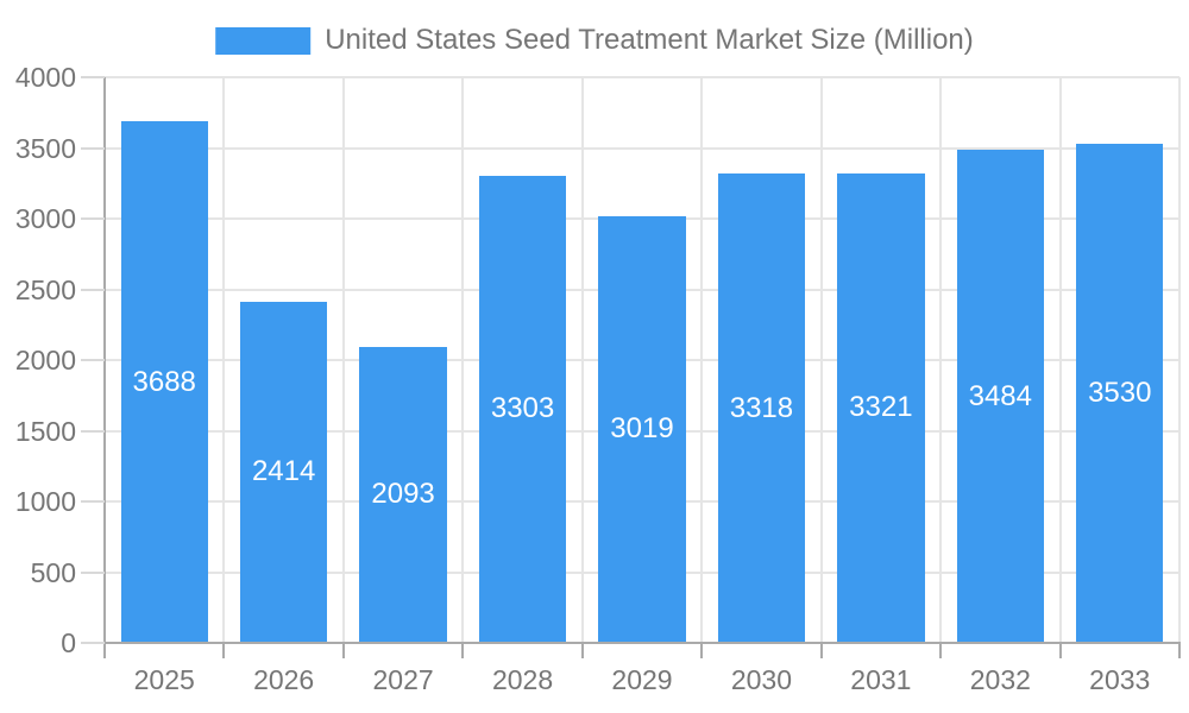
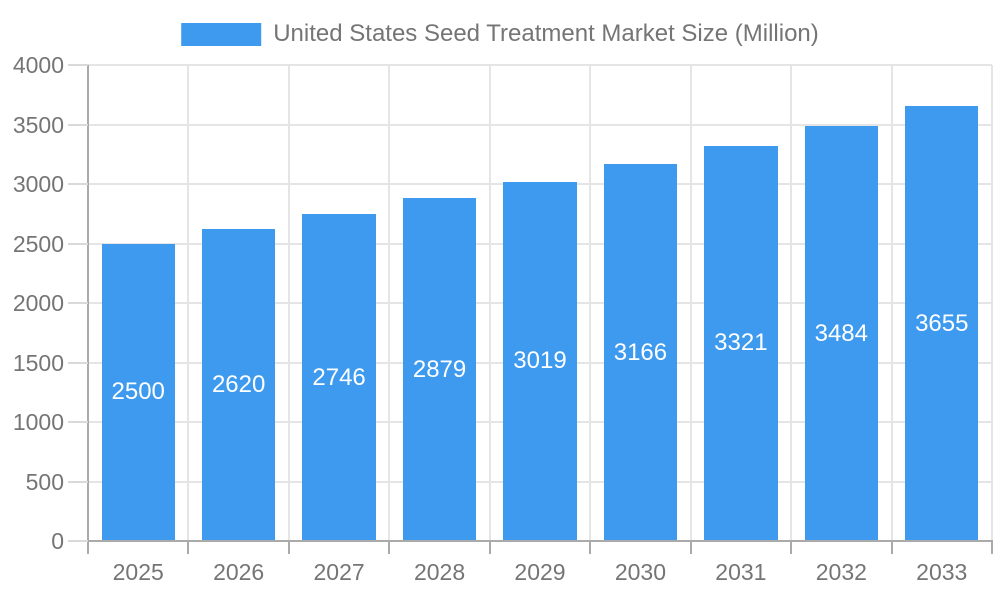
2025: 3688 -> 2500
2026: 2414 -> 2620
2027: 2093 -> 2746
2028: 3303 -> 2879
2030: 3318 -> 3166
2033: 3530 -> 3655
